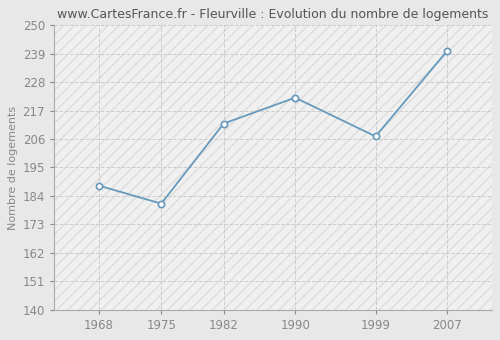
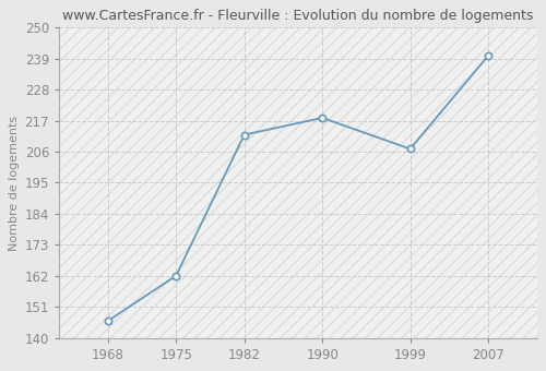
1968: 188 -> 146
1975: 181 -> 162
1990: 222 -> 218
